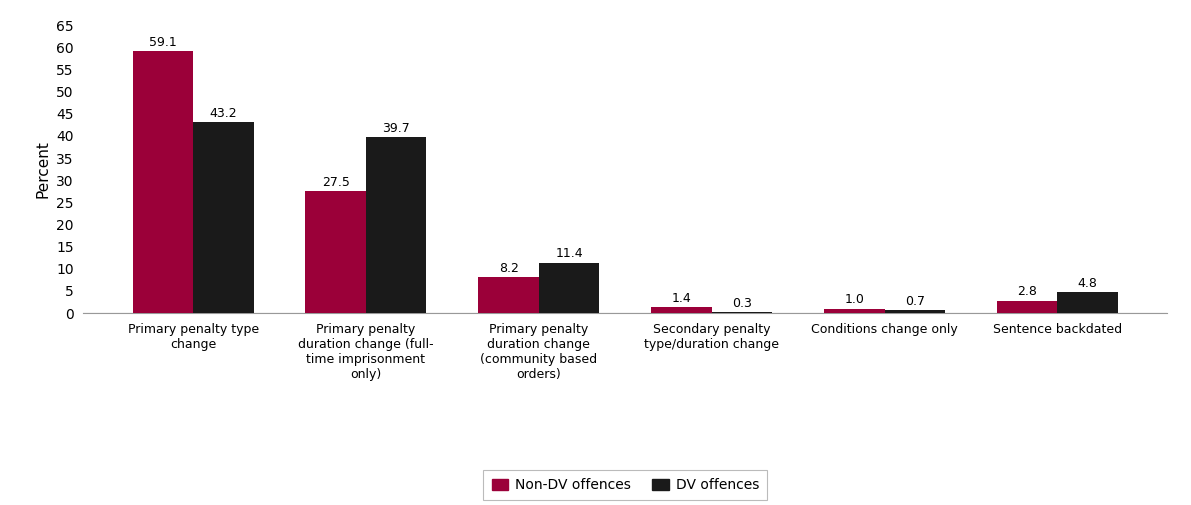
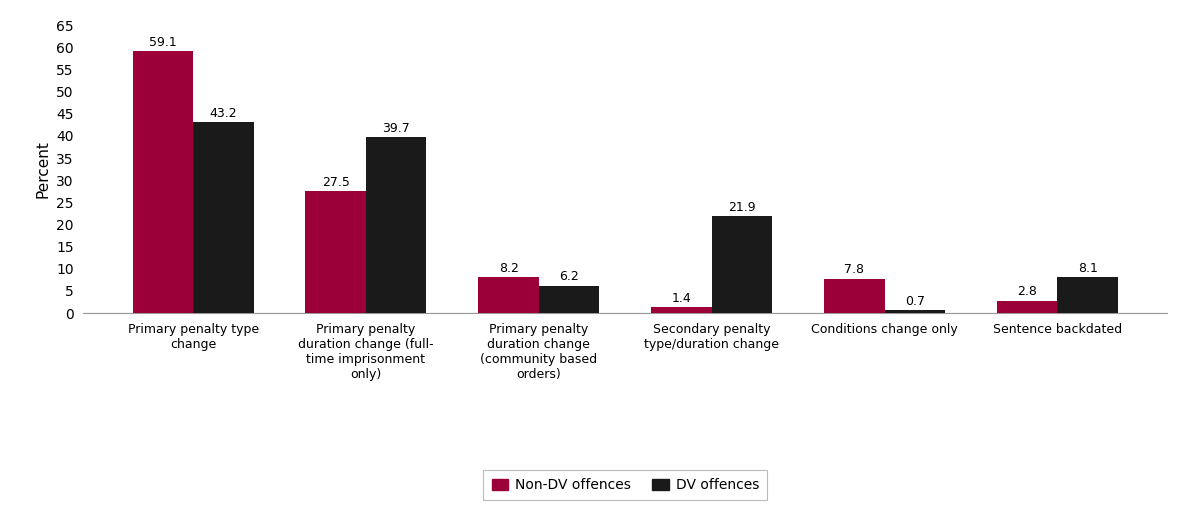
DV offences/Primary penalty duration change (community based orders): 11.4 -> 6.2
DV offences/Secondary penalty type/duration change: 0.3 -> 21.9
Non-DV offences/Conditions change only: 1.0 -> 7.8
DV offences/Sentence backdated: 4.8 -> 8.1
